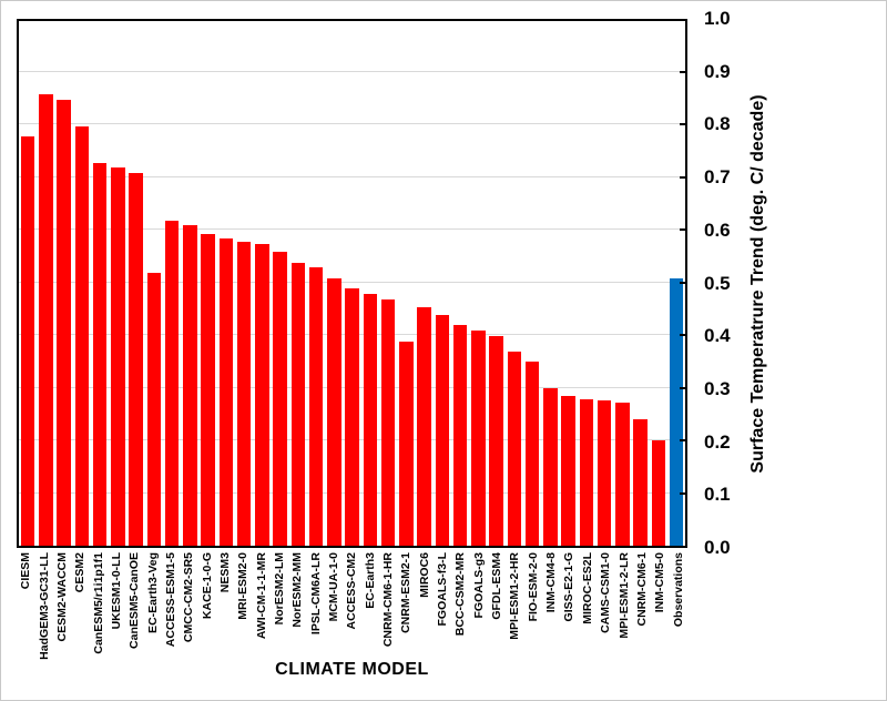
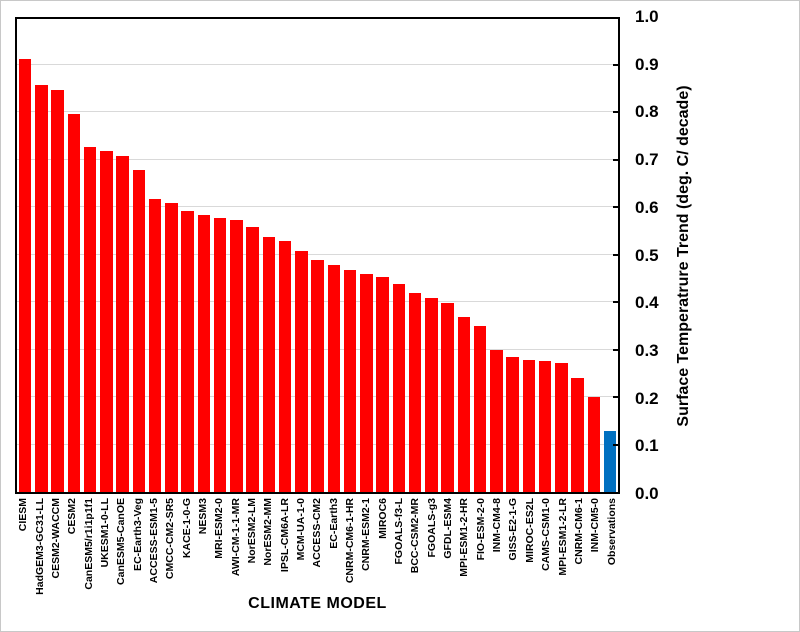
CIESM: 0.78 -> 0.92
EC-Earth3-Veg: 0.52 -> 0.68
CNRM-ESM2-1: 0.39 -> 0.46
Observations: 0.51 -> 0.13
